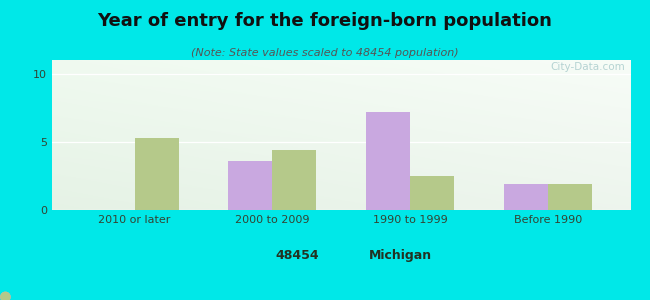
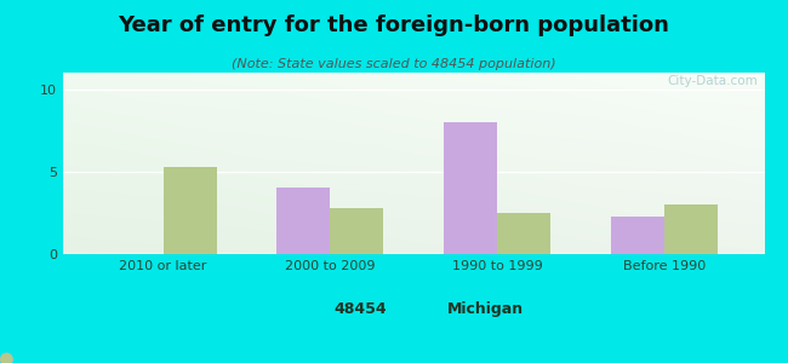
48454/2000 to 2009: 3.6 -> 4.0
Michigan/2000 to 2009: 4.4 -> 2.8
48454/1990 to 1999: 7.2 -> 8.0
48454/Before 1990: 1.9 -> 2.3
Michigan/Before 1990: 1.9 -> 3.0
